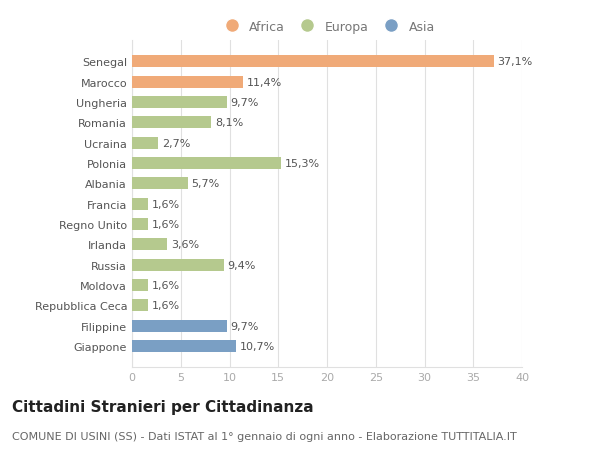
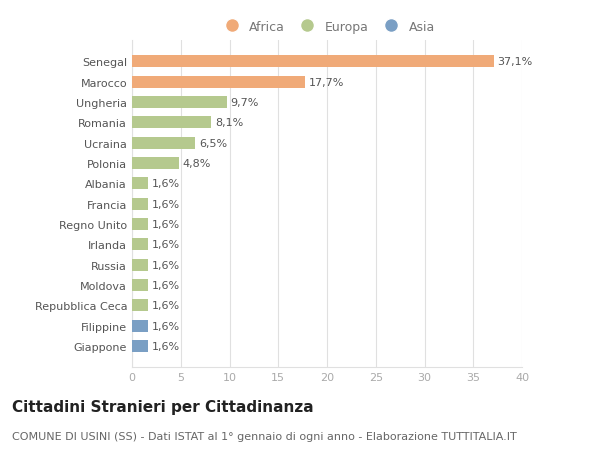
Marocco: 11,4% -> 17,7%
Ucraina: 2,7% -> 6,5%
Polonia: 15,3% -> 4,8%
Albania: 5,7% -> 1,6%
Irlanda: 3,6% -> 1,6%
Russia: 9,4% -> 1,6%
Filippine: 9,7% -> 1,6%
Giappone: 10,7% -> 1,6%
